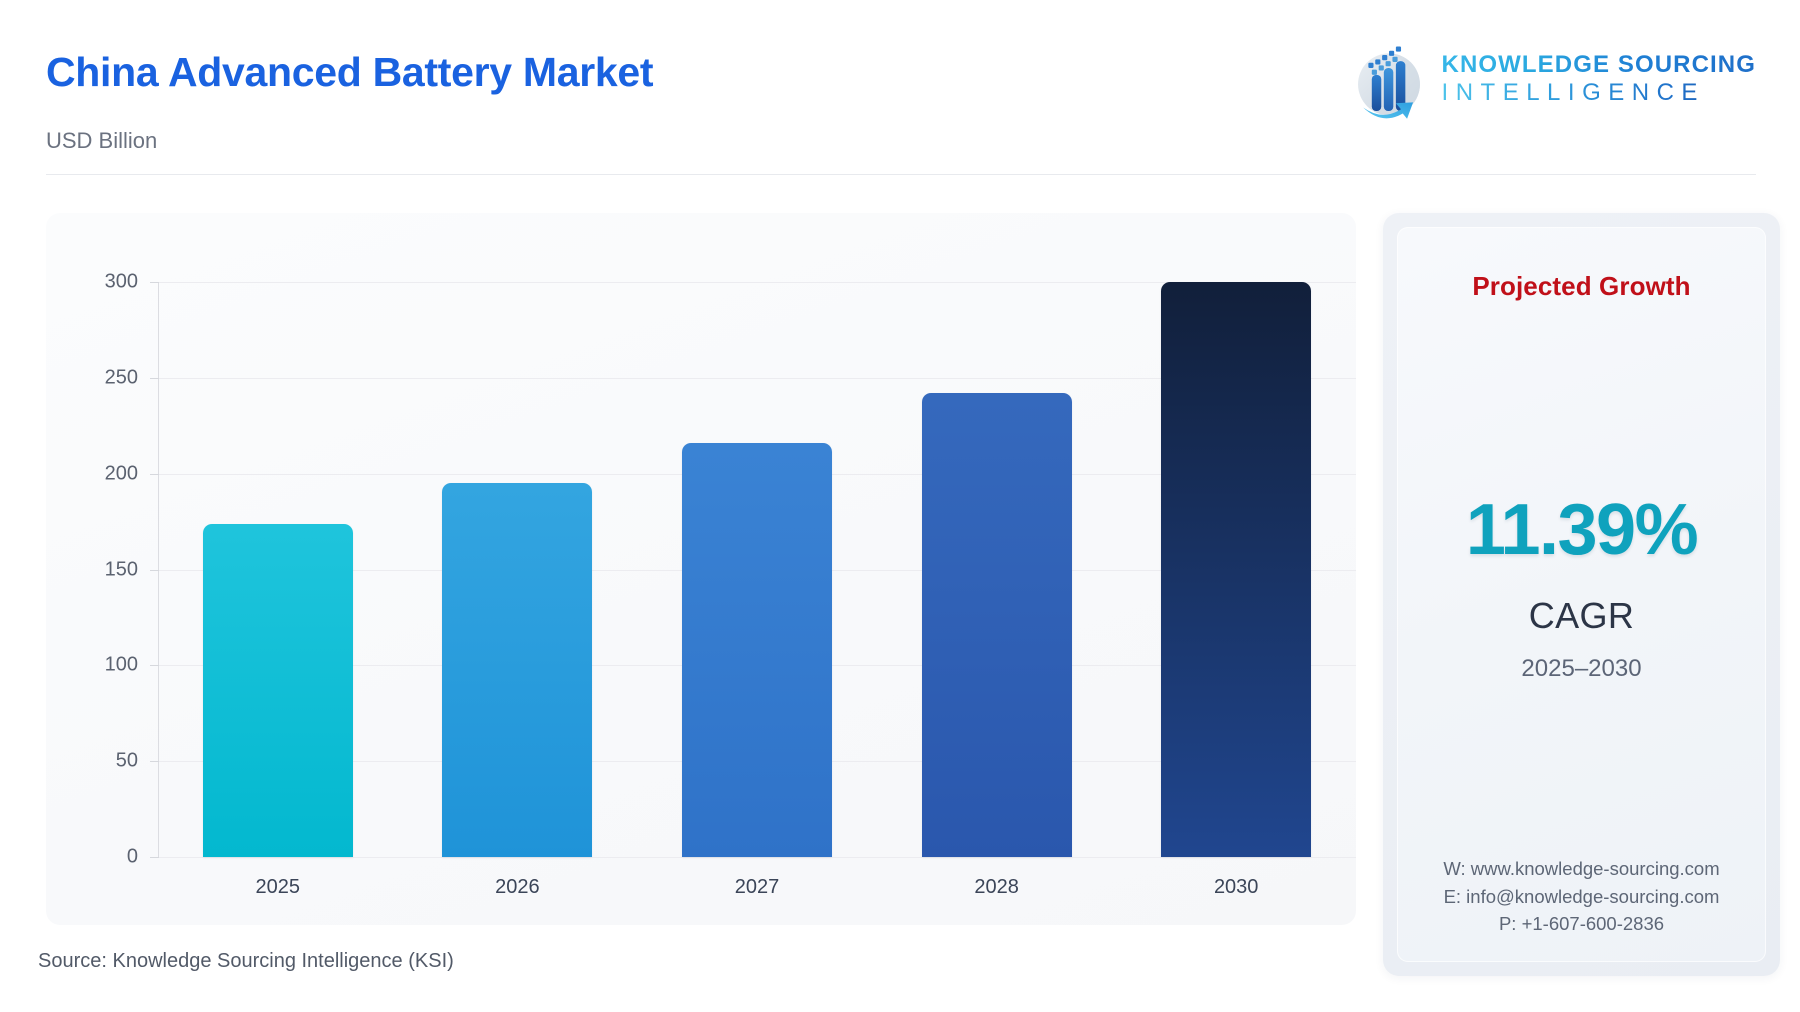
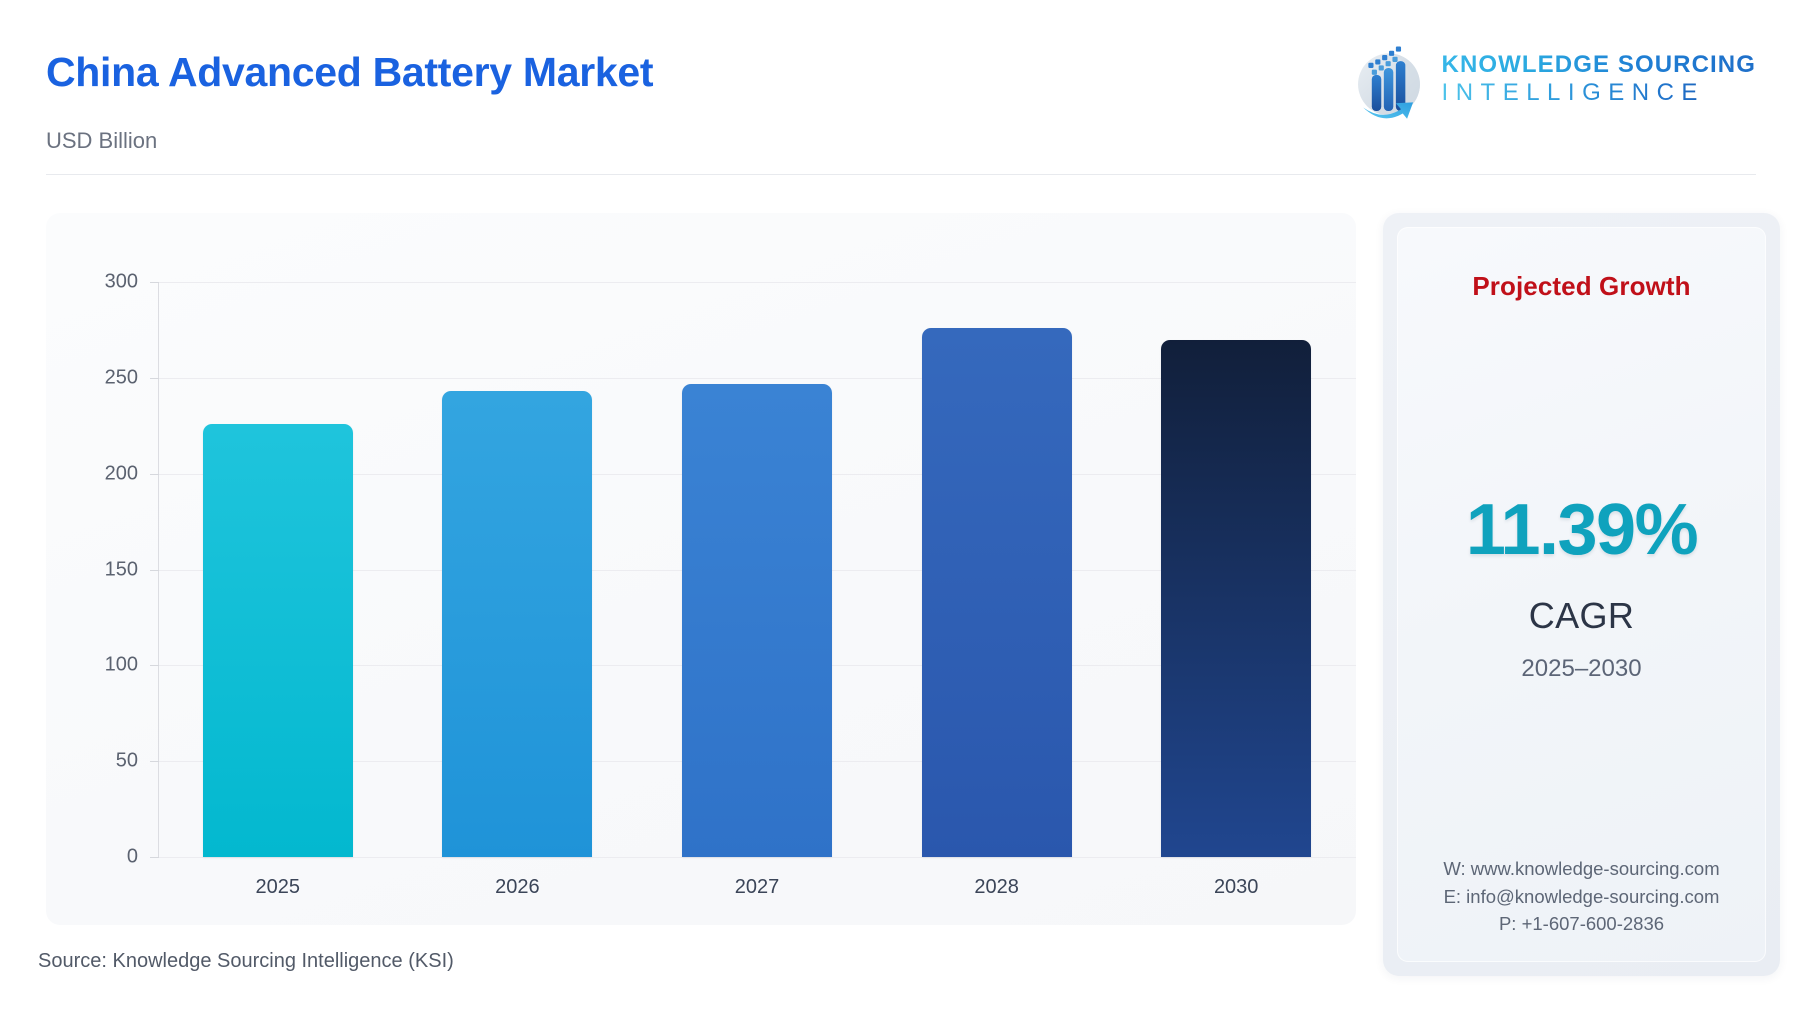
2025: 174 -> 226
2026: 195 -> 243
2027: 216 -> 247
2028: 242 -> 276
2030: 300 -> 270
